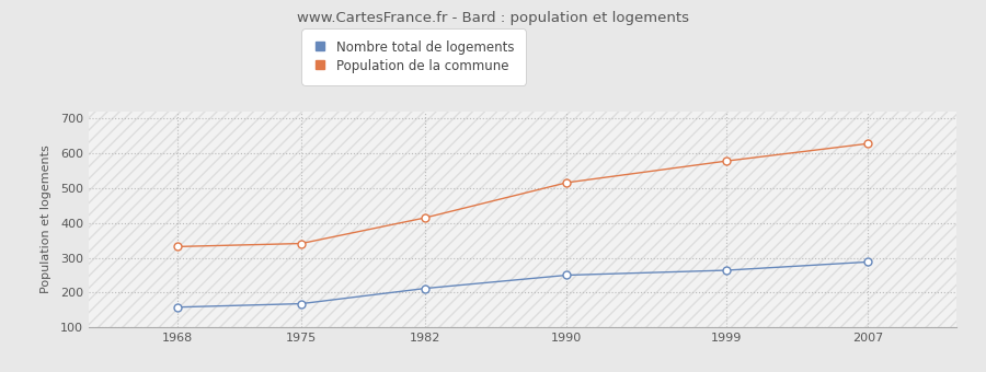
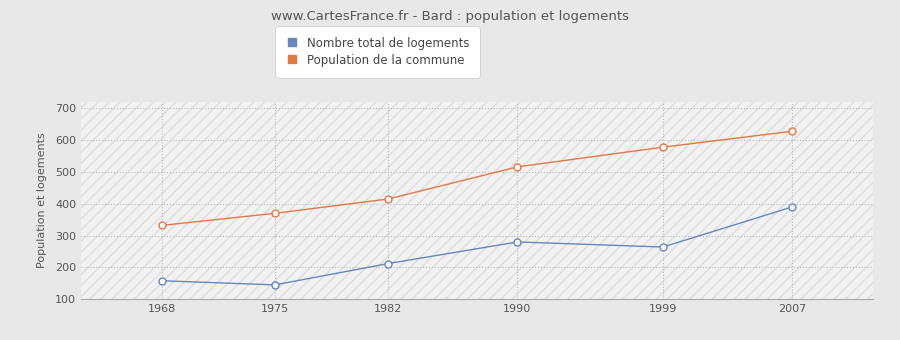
Nombre total de logements/1975: 168 -> 145
Population de la commune/1975: 341 -> 370
Nombre total de logements/1990: 250 -> 280
Nombre total de logements/2007: 288 -> 390
